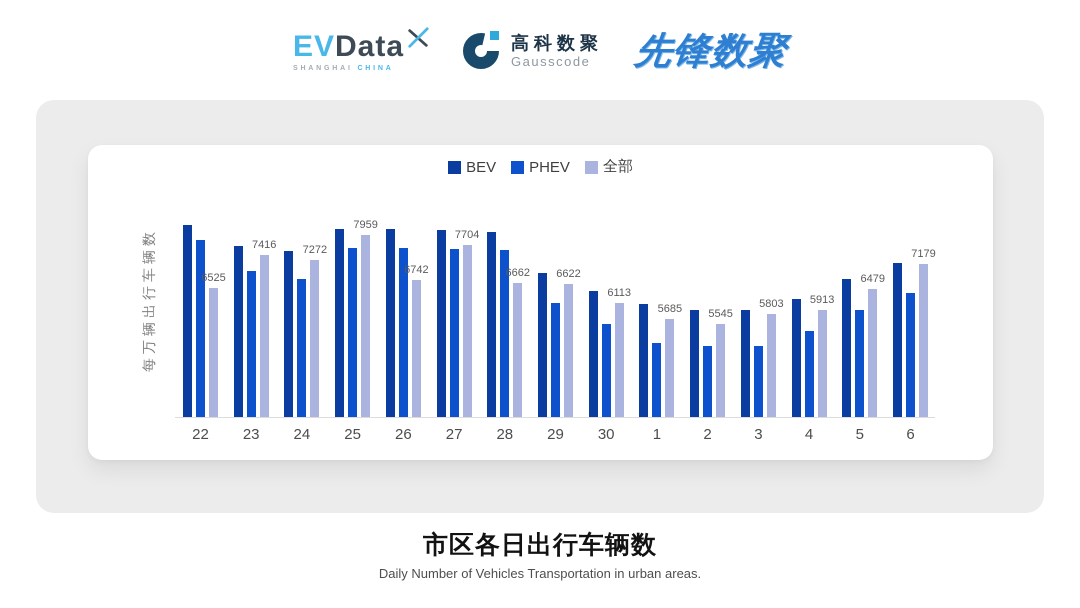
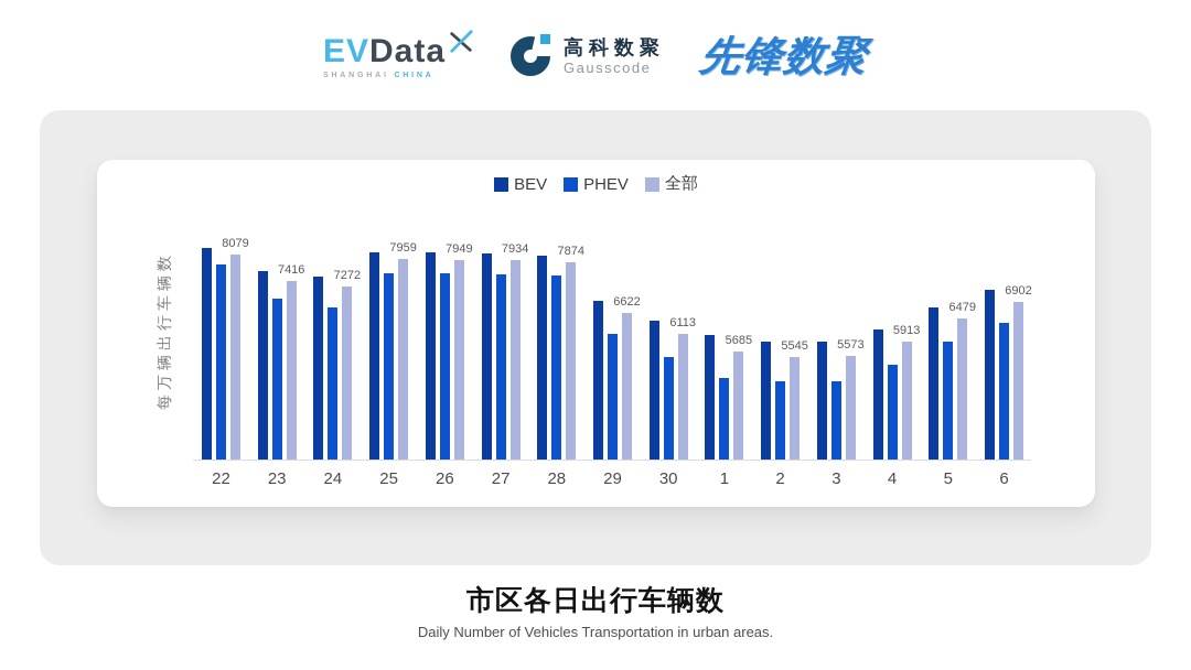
全部/22: 6525 -> 8079
全部/26: 6742 -> 7949
全部/27: 7704 -> 7934
全部/28: 6662 -> 7874
全部/3: 5803 -> 5573
全部/6: 7179 -> 6902
